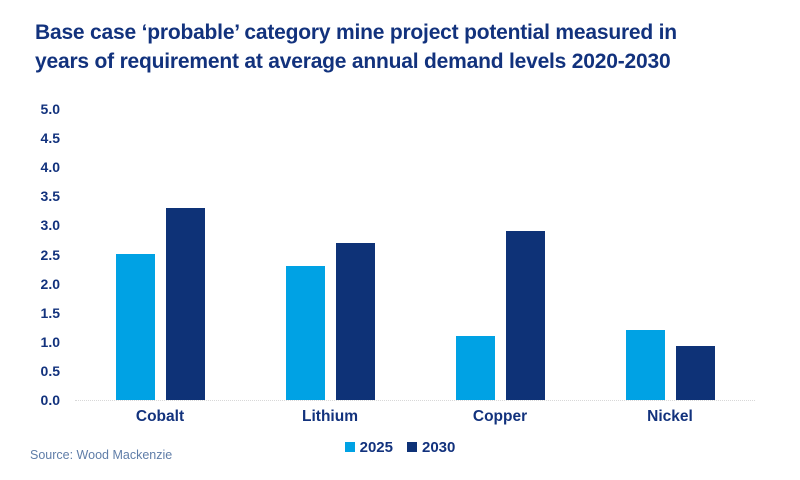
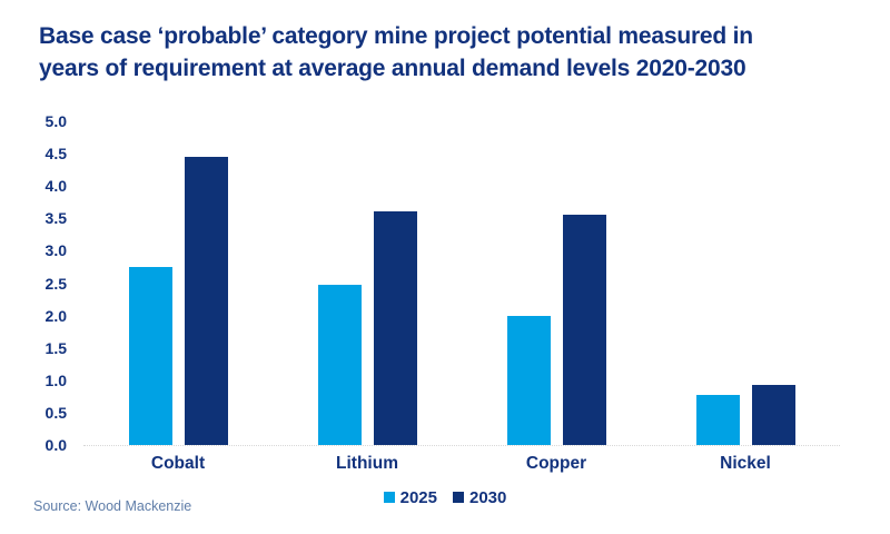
2025/Cobalt: 2.5 -> 2.8
2030/Cobalt: 3.3 -> 4.5
2025/Lithium: 2.3 -> 2.5
2030/Lithium: 2.7 -> 3.6
2025/Copper: 1.1 -> 2.0
2030/Copper: 2.9 -> 3.5
2025/Nickel: 1.2 -> 0.8
